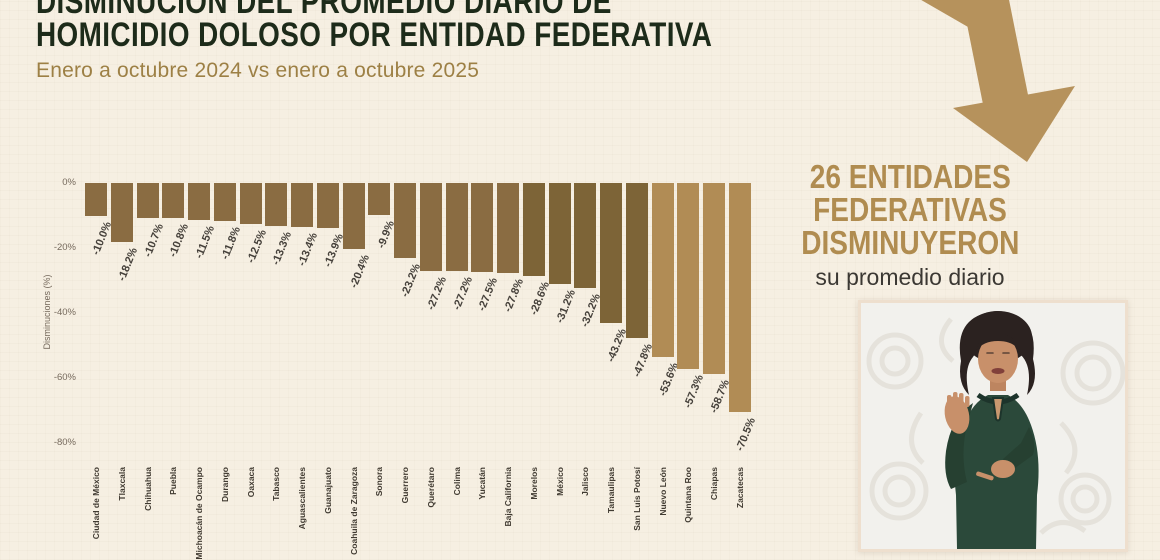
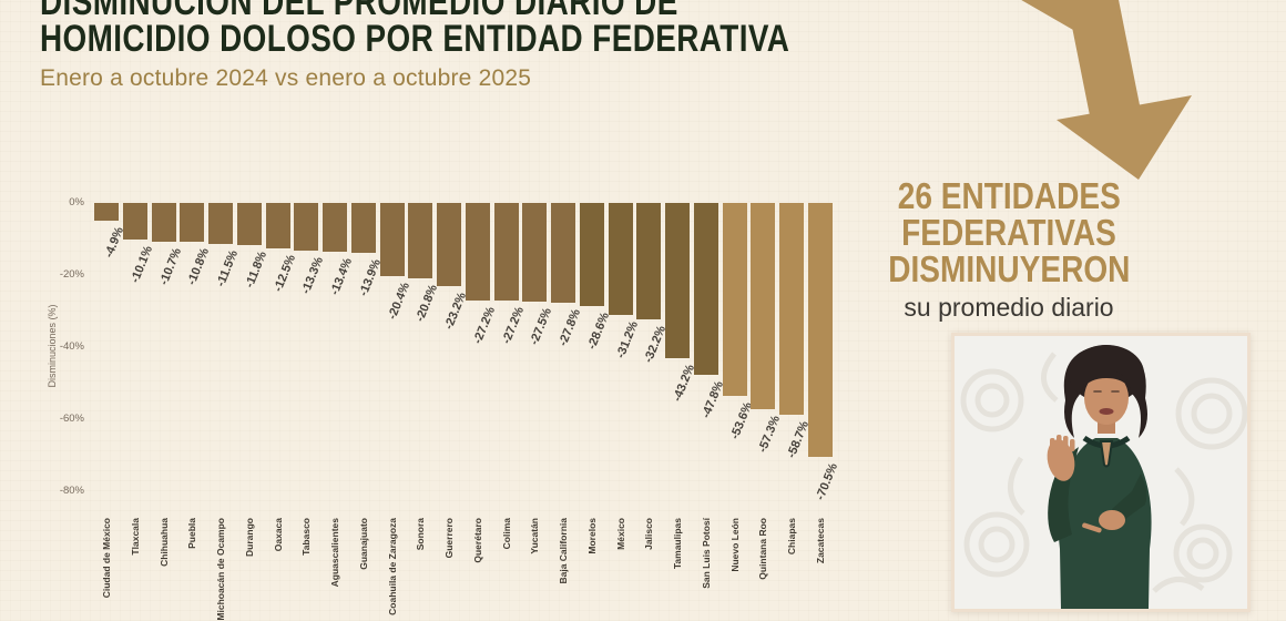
Ciudad de México: -10.0% -> -4.9%
Tlaxcala: -18.2% -> -10.1%
Sonora: -9.9% -> -20.8%
